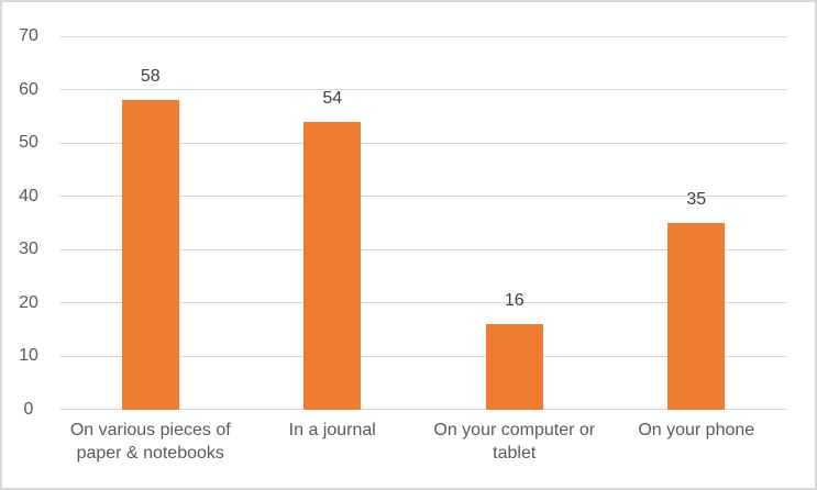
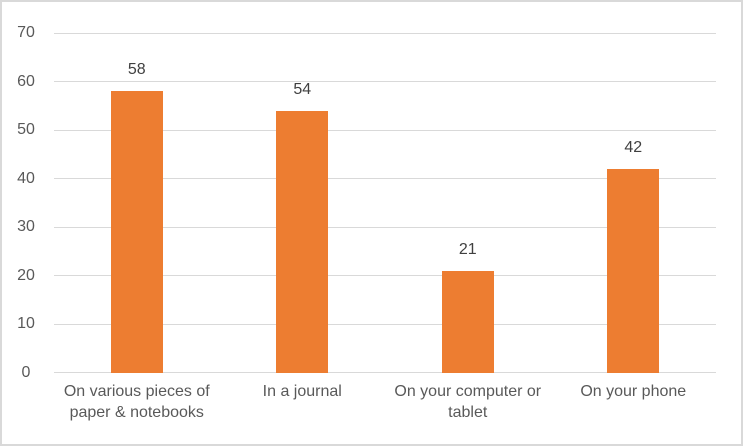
On your computer or tablet: 16 -> 21
On your phone: 35 -> 42
